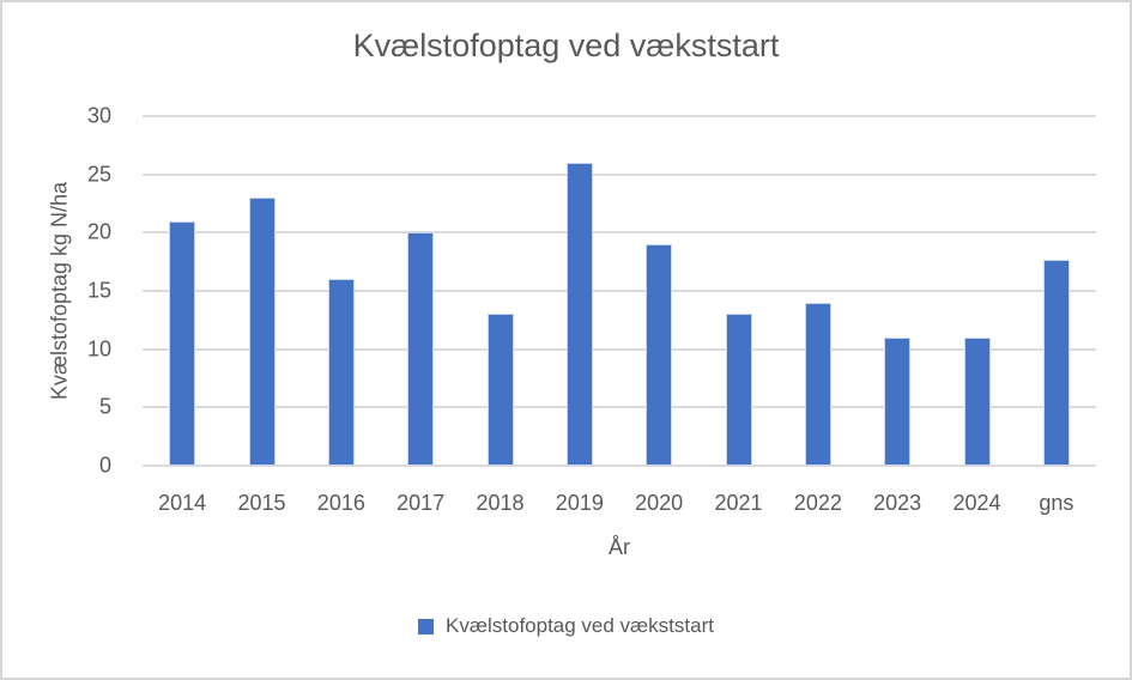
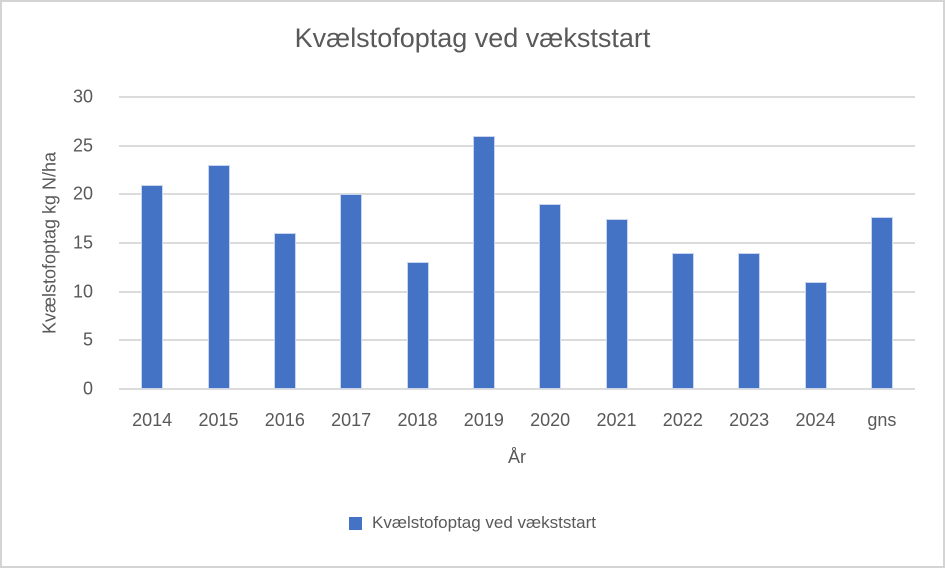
2021: 13 -> 18
2023: 11 -> 14
